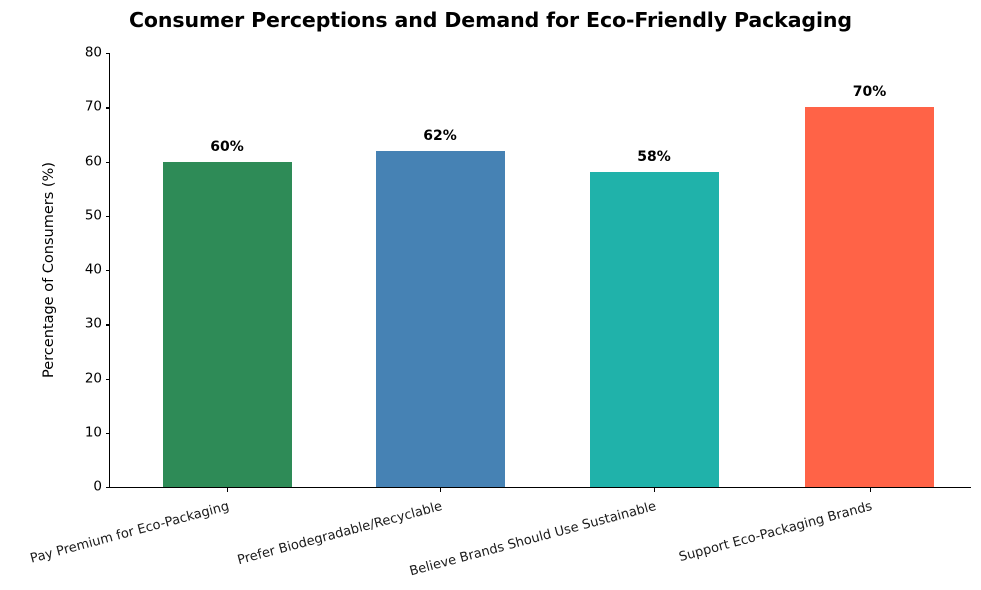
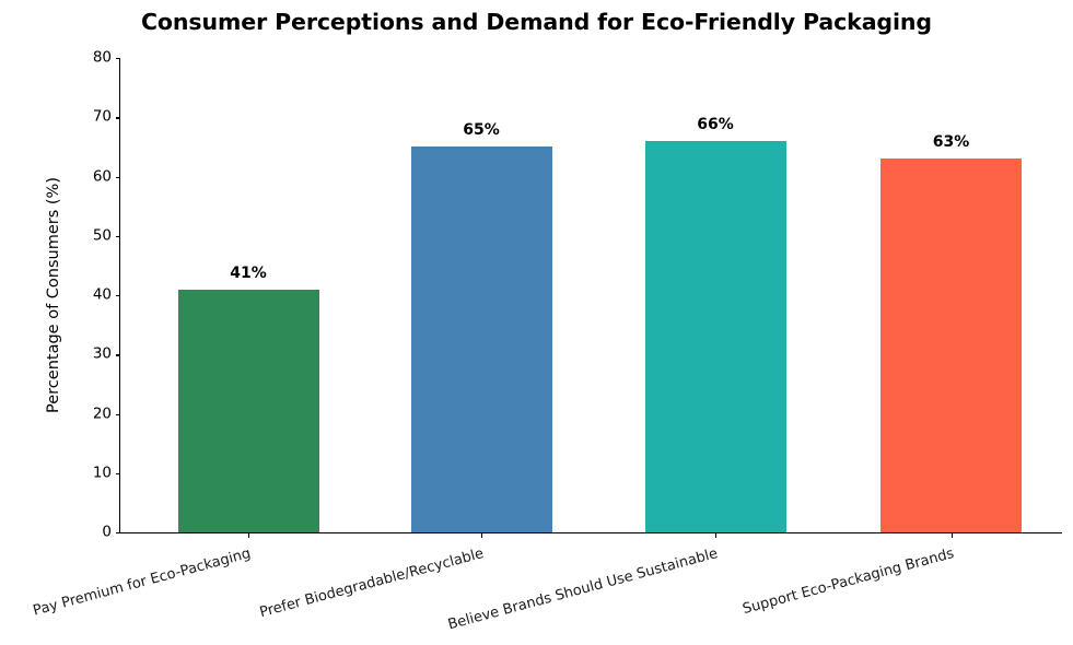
Pay Premium for Eco-Packaging: 60% -> 41%
Prefer Biodegradable/Recyclable: 62% -> 65%
Believe Brands Should Use Sustainable: 58% -> 66%
Support Eco-Packaging Brands: 70% -> 63%
